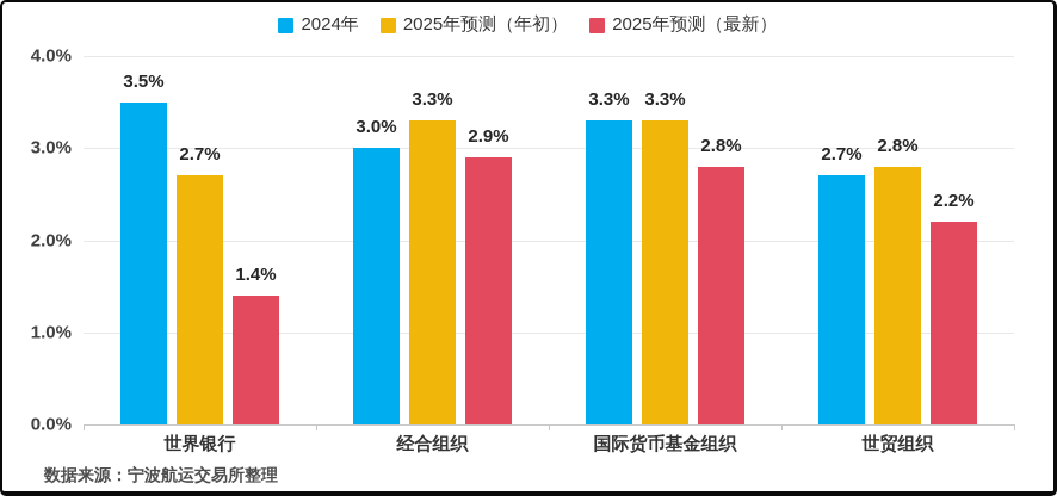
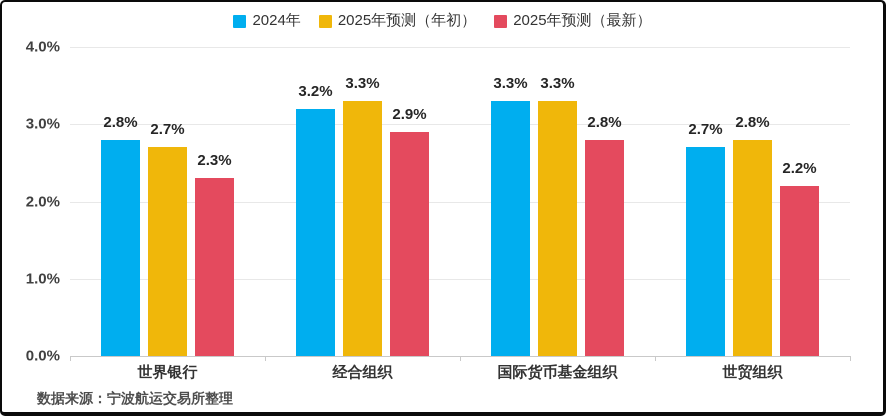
2024年/世界银行: 3.5% -> 2.8%
2025年预测（最新）/世界银行: 1.4% -> 2.3%
2024年/经合组织: 3.0% -> 3.2%
